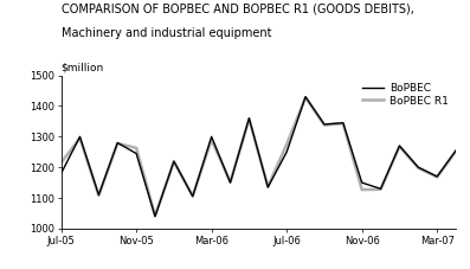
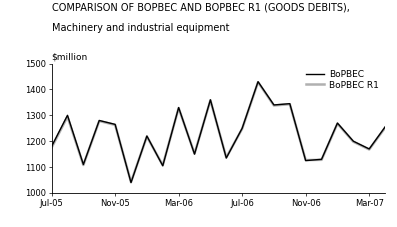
BoPBEC R1/Jul-05: 1215 -> 1175
BoPBEC/Nov-05: 1245 -> 1265
BoPBEC/Mar-06: 1300 -> 1330
BoPBEC R1/Mar-06: 1290 -> 1328
BoPBEC R1/Jul-06: 1275 -> 1248
BoPBEC/Nov-06: 1150 -> 1125
